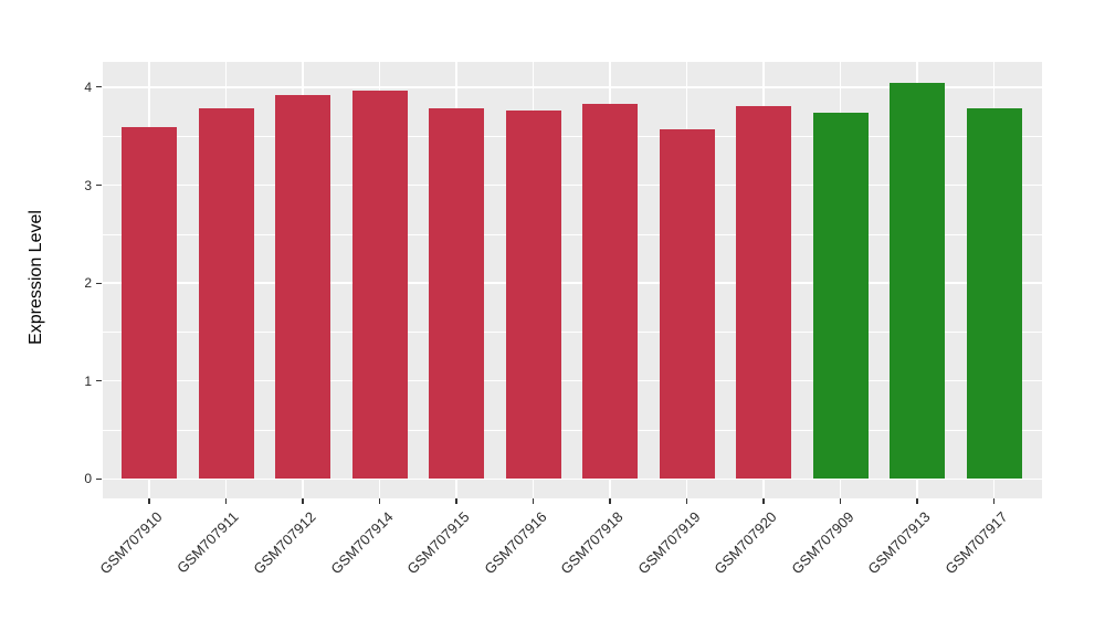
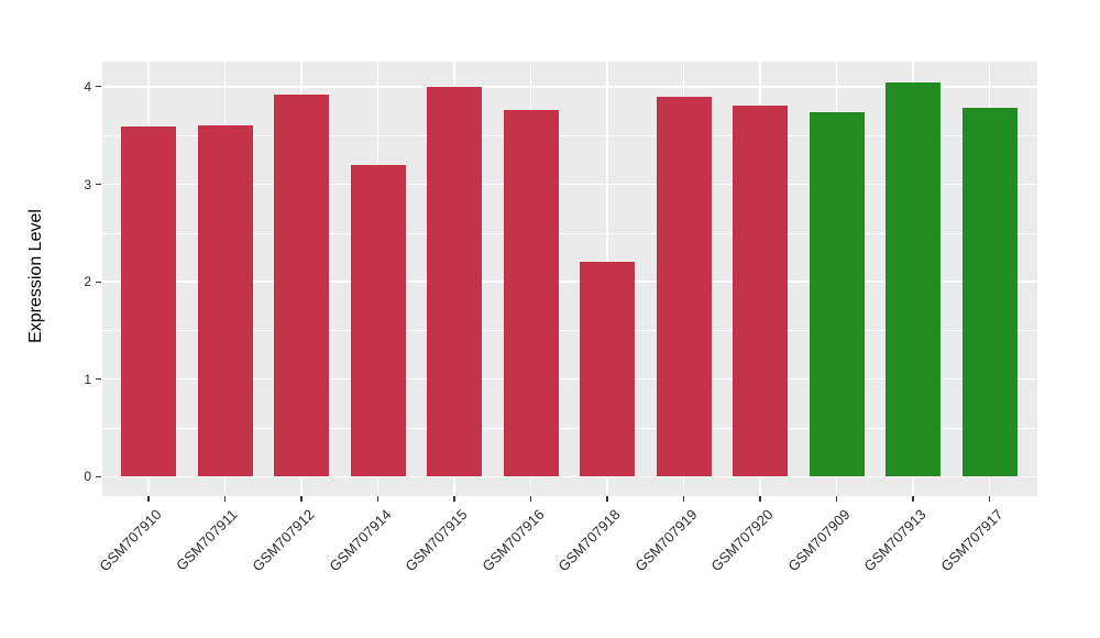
GSM707911: 3.8 -> 3.6
GSM707914: 4.0 -> 3.2
GSM707915: 3.8 -> 4.0
GSM707918: 3.8 -> 2.2
GSM707919: 3.6 -> 3.9
